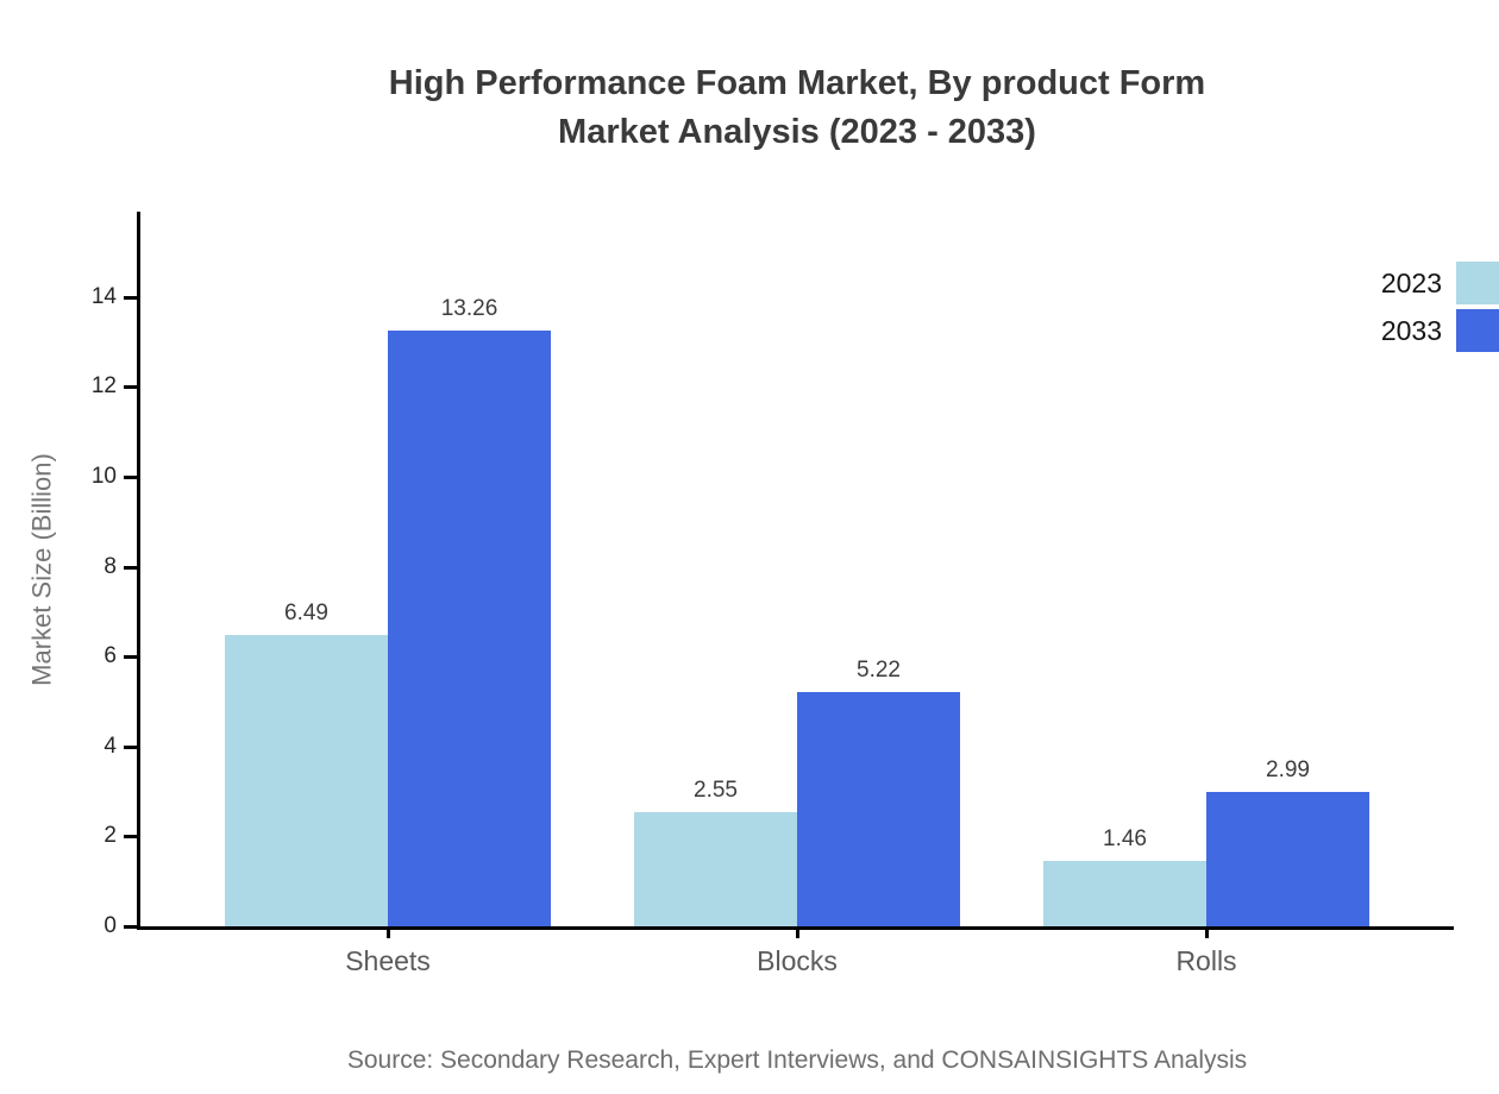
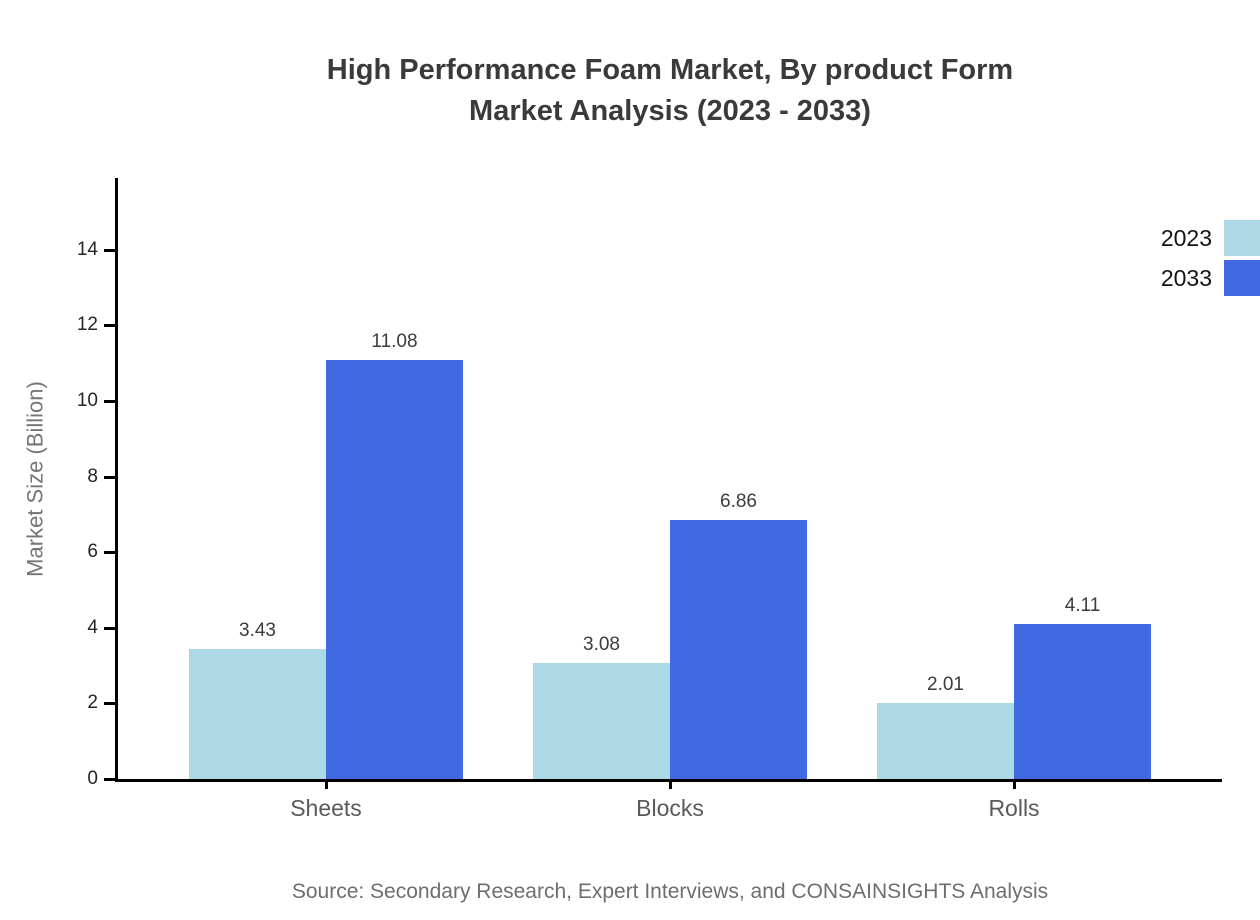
2023/Sheets: 6.49 -> 3.43
2033/Sheets: 13.26 -> 11.08
2023/Blocks: 2.55 -> 3.08
2033/Blocks: 5.22 -> 6.86
2023/Rolls: 1.46 -> 2.01
2033/Rolls: 2.99 -> 4.11
